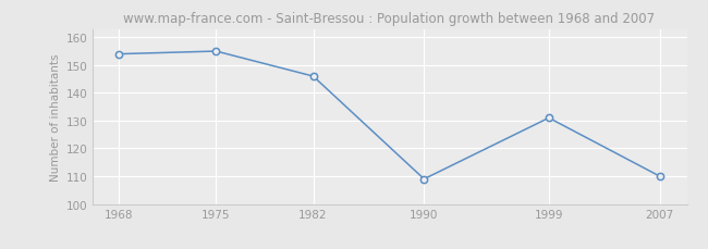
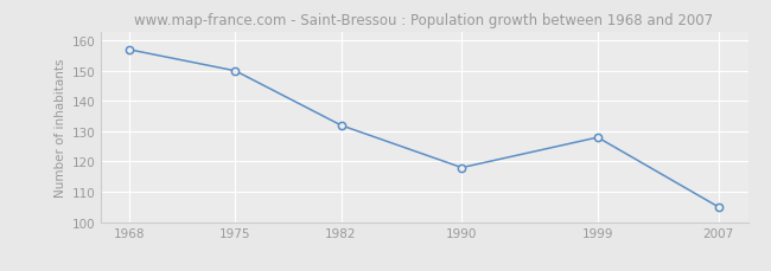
1968: 154 -> 157
1975: 155 -> 150
1982: 146 -> 132
1990: 109 -> 118
1999: 131 -> 128
2007: 110 -> 105
